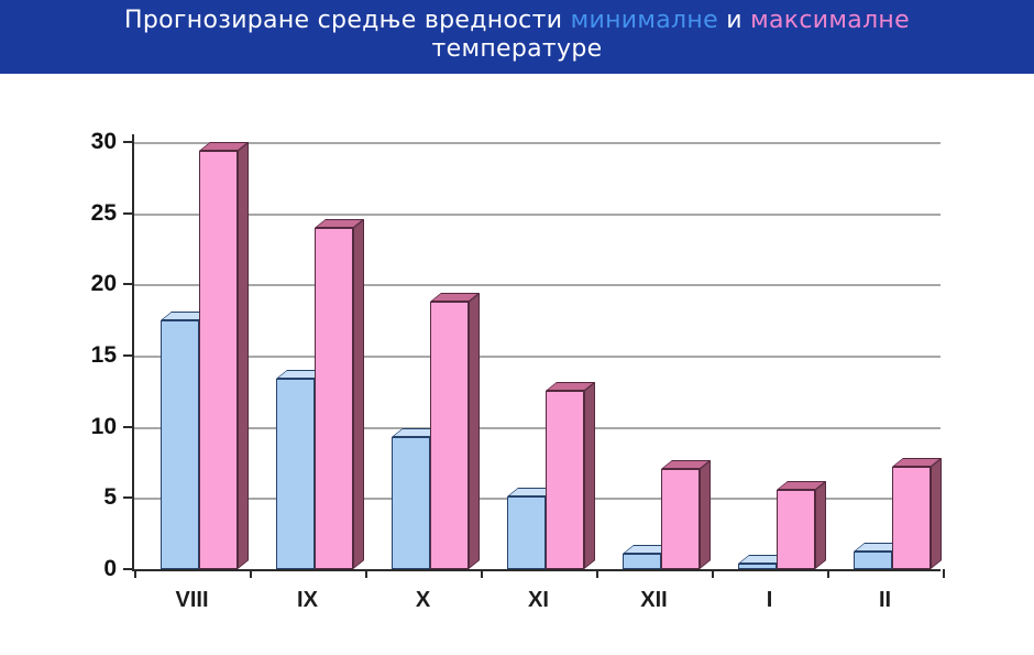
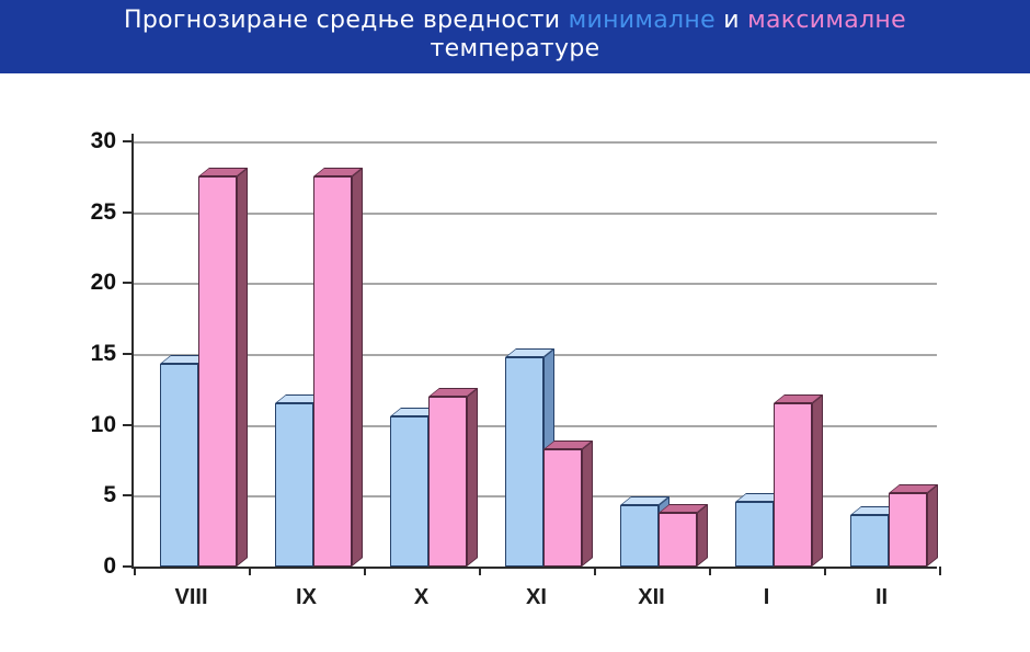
минималне/VIII: 17.5 -> 14.3
максималне/VIII: 29.4 -> 27.5
минималне/IX: 13.4 -> 11.5
максималне/IX: 24.0 -> 27.5
минималне/X: 9.3 -> 10.6
максималне/X: 18.8 -> 12.0
минималне/XI: 5.1 -> 14.8
максималне/XI: 12.5 -> 8.3
минималне/XII: 1.1 -> 4.3
максималне/XII: 7.0 -> 3.8
минималне/I: 0.4 -> 4.6
максималне/I: 5.6 -> 11.5
минималне/II: 1.2 -> 3.6
максималне/II: 7.2 -> 5.2
